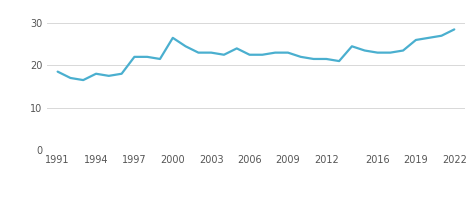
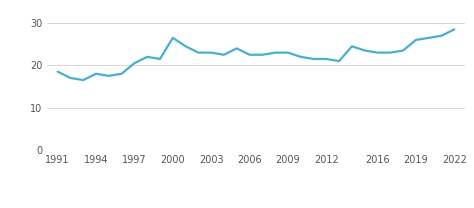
1997: 22.0 -> 20.5
